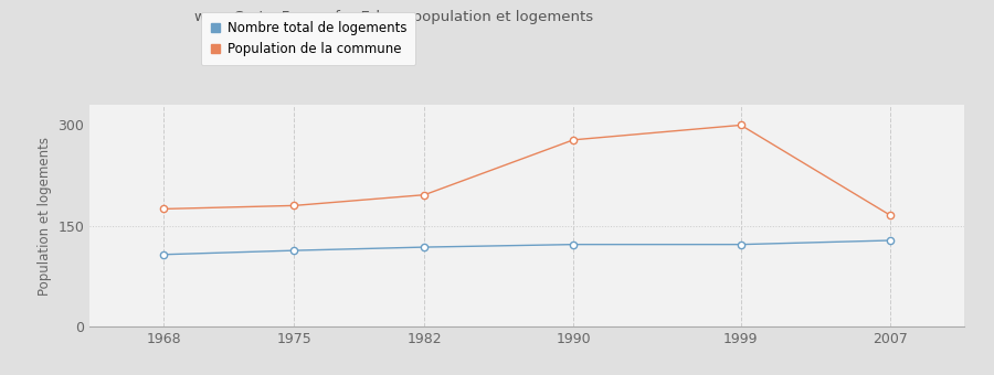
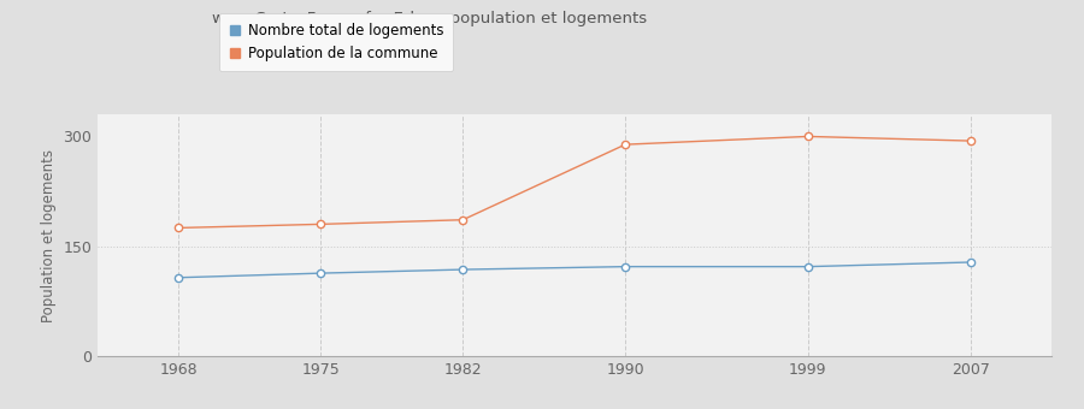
Population de la commune/1982: 196 -> 186
Population de la commune/1990: 278 -> 289
Population de la commune/2007: 166 -> 294
